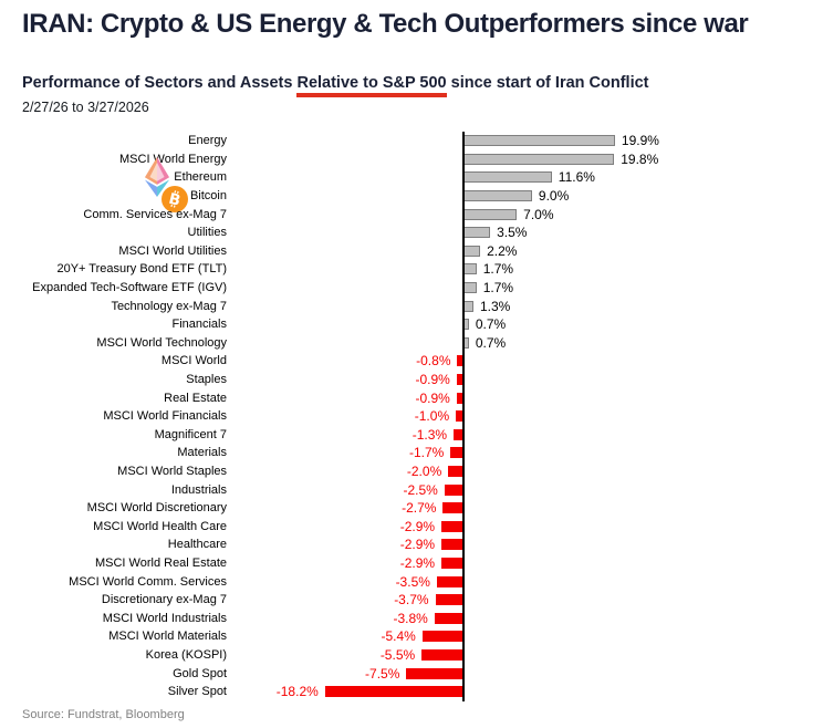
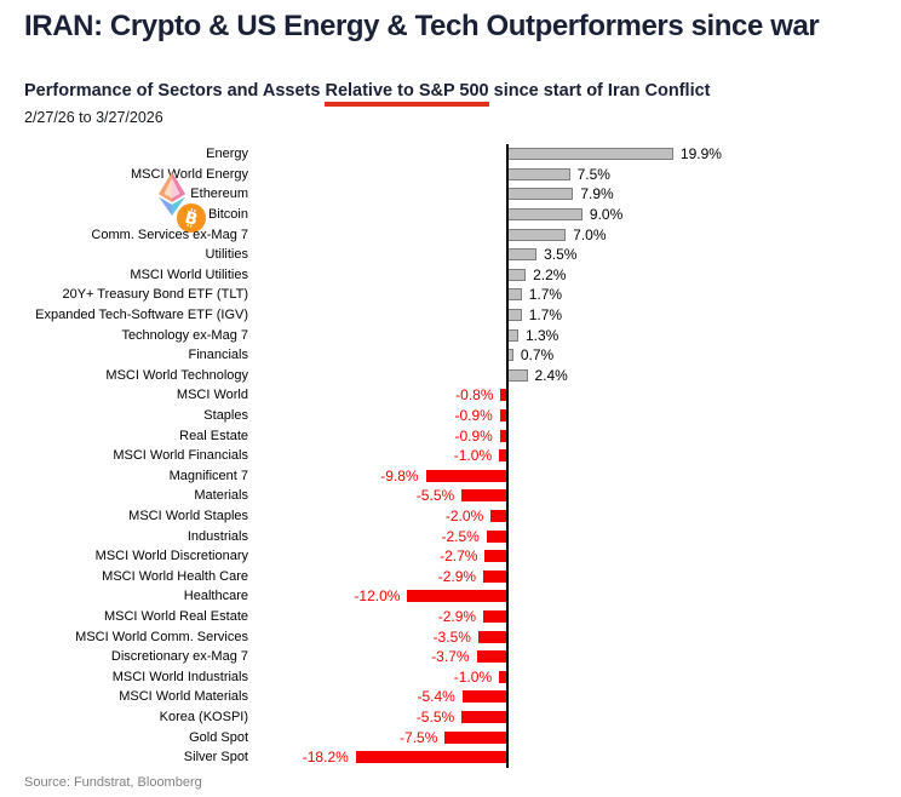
MSCI World Energy: 19.8% -> 7.5%
Ethereum: 11.6% -> 7.9%
MSCI World Technology: 0.7% -> 2.4%
Magnificent 7: -1.3% -> -9.8%
Materials: -1.7% -> -5.5%
Healthcare: -2.9% -> -12.0%
MSCI World Industrials: -3.8% -> -1.0%
